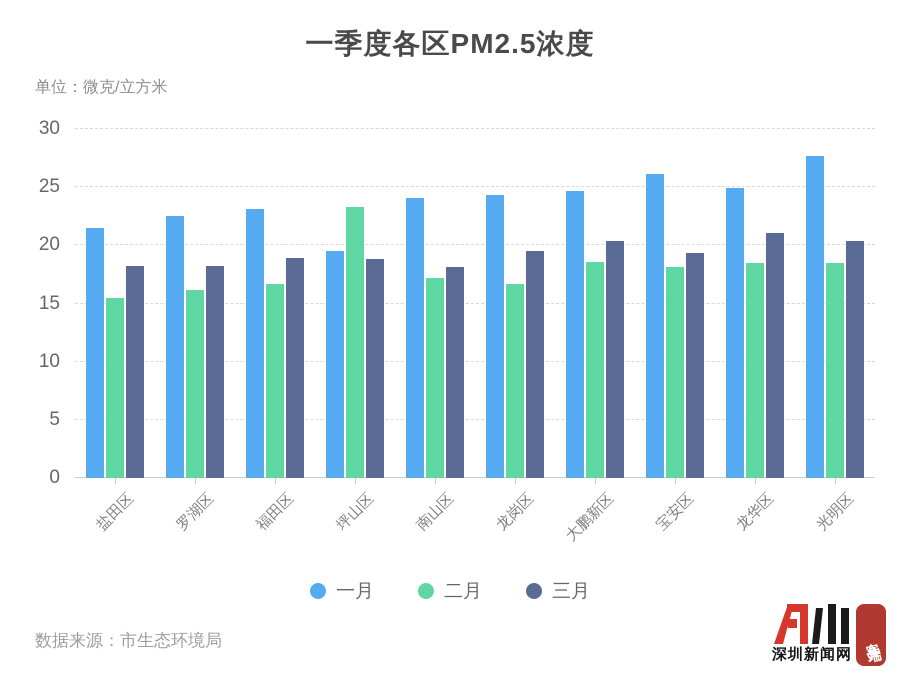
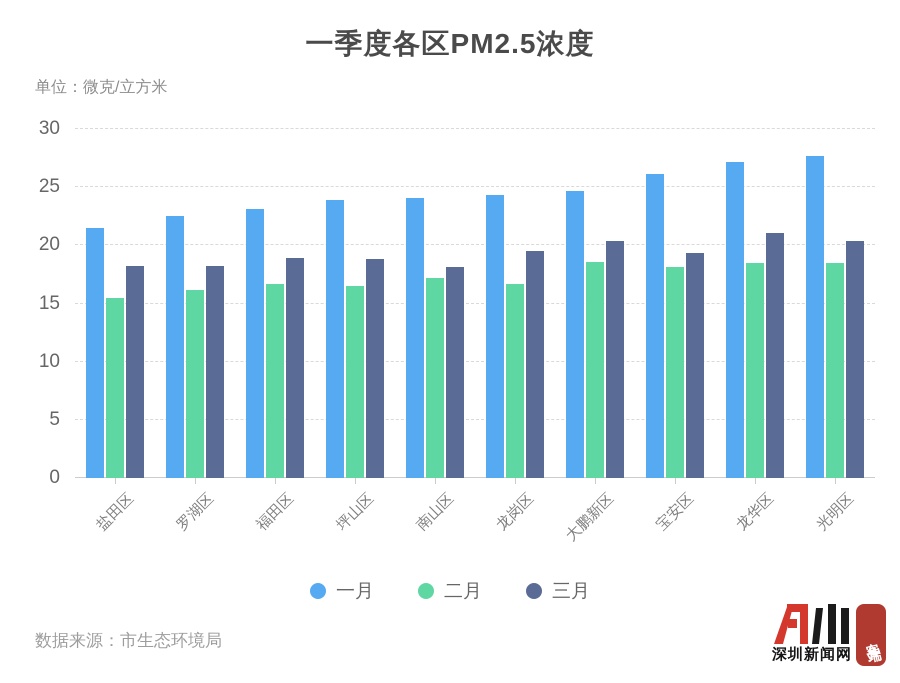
一月/坪山区: 19.5 -> 23.9
二月/坪山区: 23.3 -> 16.5
一月/龙华区: 24.9 -> 27.2
